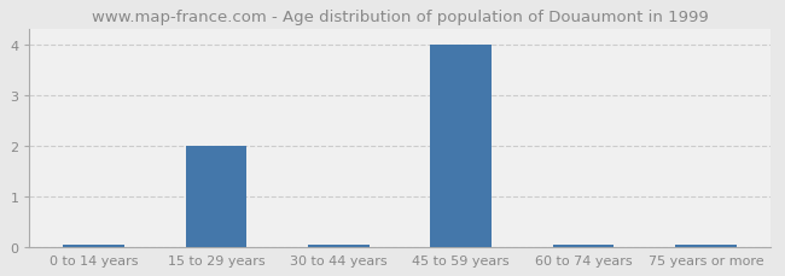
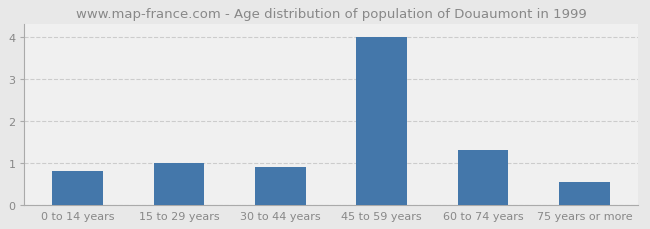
0 to 14 years: 0.04 -> 0.80
15 to 29 years: 2.00 -> 1.00
30 to 44 years: 0.04 -> 0.90
60 to 74 years: 0.04 -> 1.30
75 years or more: 0.04 -> 0.55
